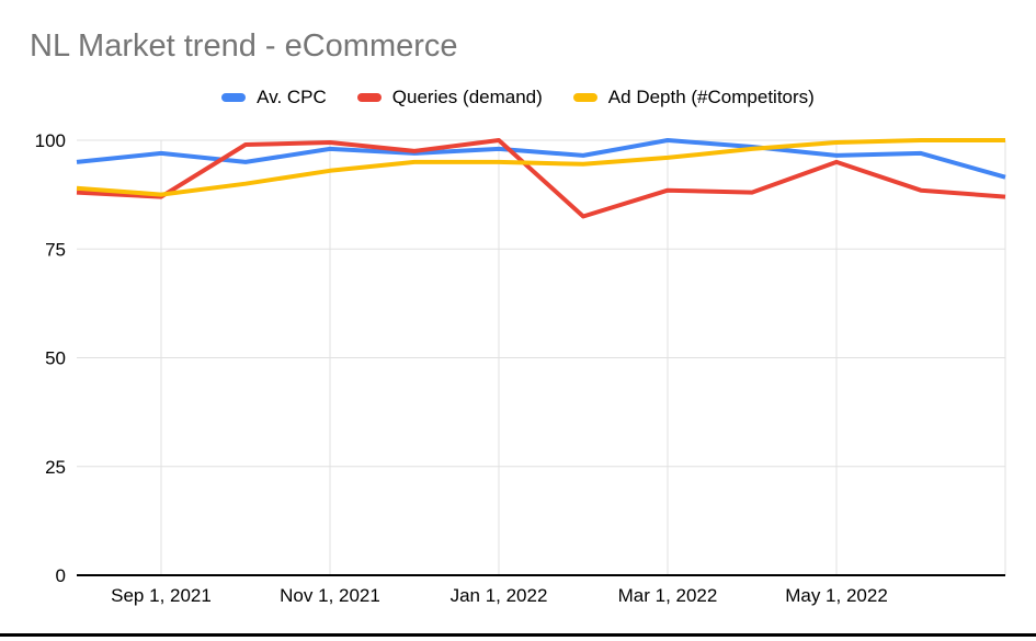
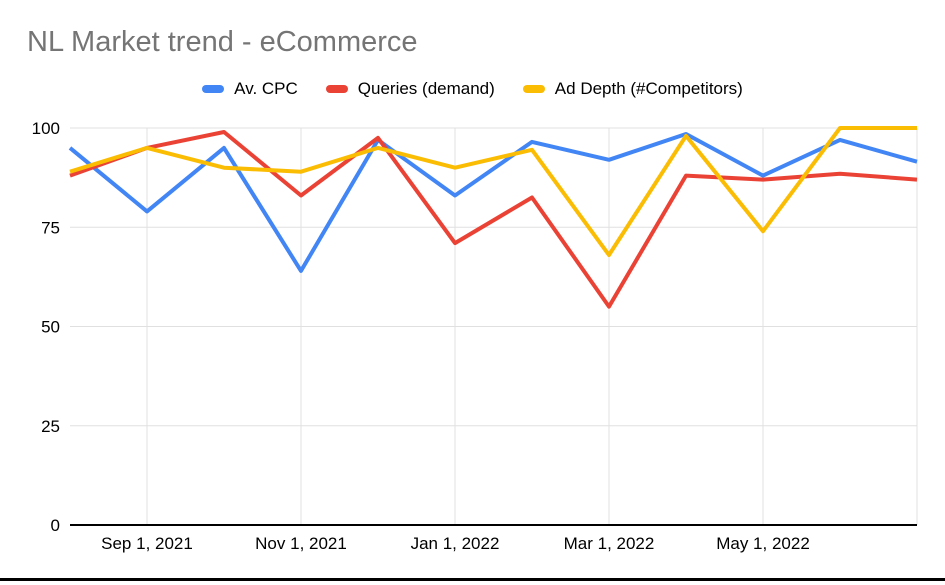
Av. CPC/Sep 1, 2021: 97 -> 79
Queries (demand)/Sep 1, 2021: 87 -> 95
Ad Depth (#Competitors)/Sep 1, 2021: 88 -> 95
Av. CPC/Nov 1, 2021: 98 -> 64
Queries (demand)/Nov 1, 2021: 100 -> 83
Ad Depth (#Competitors)/Nov 1, 2021: 93 -> 89
Av. CPC/Jan 1, 2022: 98 -> 83
Queries (demand)/Jan 1, 2022: 100 -> 71
Ad Depth (#Competitors)/Jan 1, 2022: 95 -> 90
Av. CPC/Mar 1, 2022: 100 -> 92
Queries (demand)/Mar 1, 2022: 88 -> 55
Ad Depth (#Competitors)/Mar 1, 2022: 96 -> 68
Av. CPC/May 1, 2022: 96 -> 88
Queries (demand)/May 1, 2022: 95 -> 87
Ad Depth (#Competitors)/May 1, 2022: 100 -> 74
